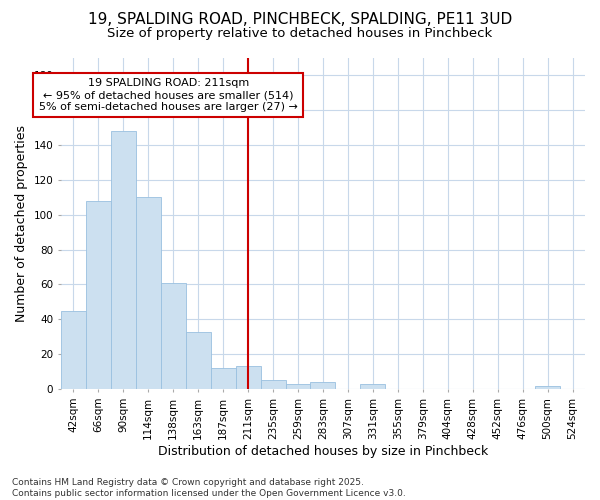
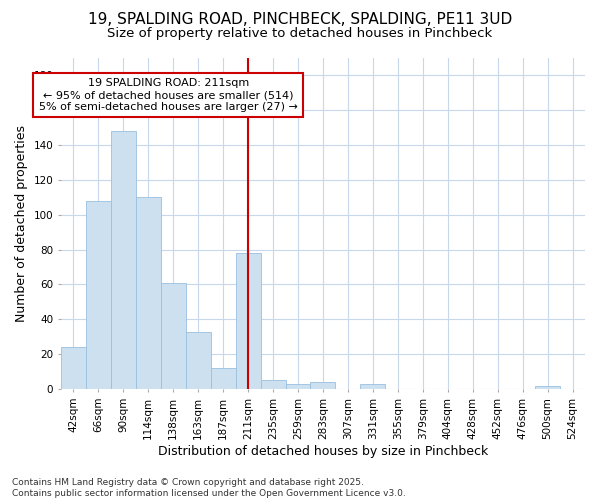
42sqm: 45 -> 24
211sqm: 13 -> 78
